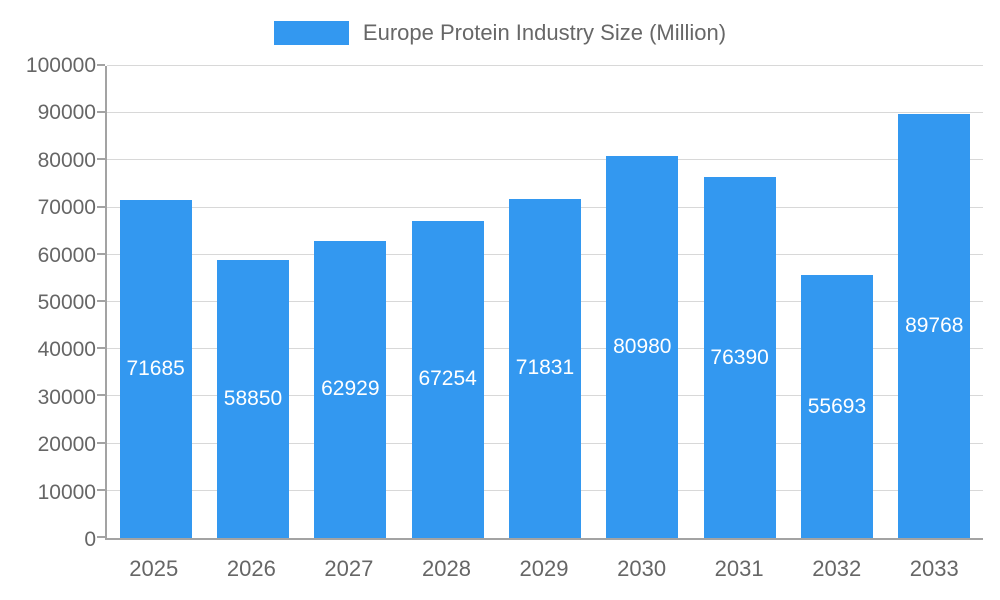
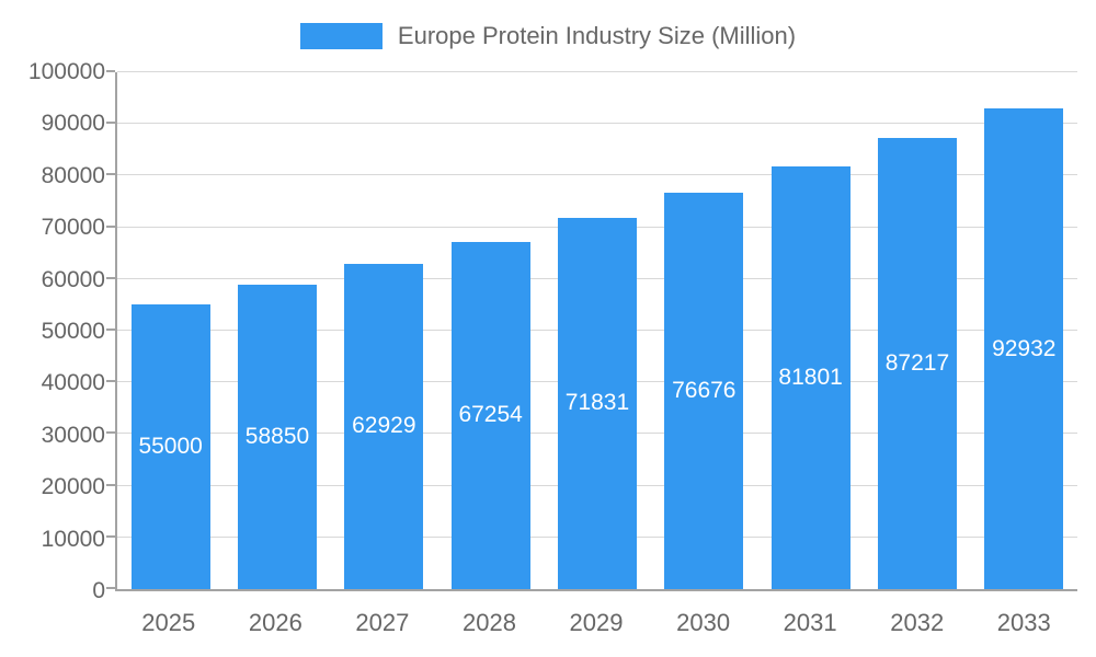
2025: 71685 -> 55000
2030: 80980 -> 76676
2031: 76390 -> 81801
2032: 55693 -> 87217
2033: 89768 -> 92932
